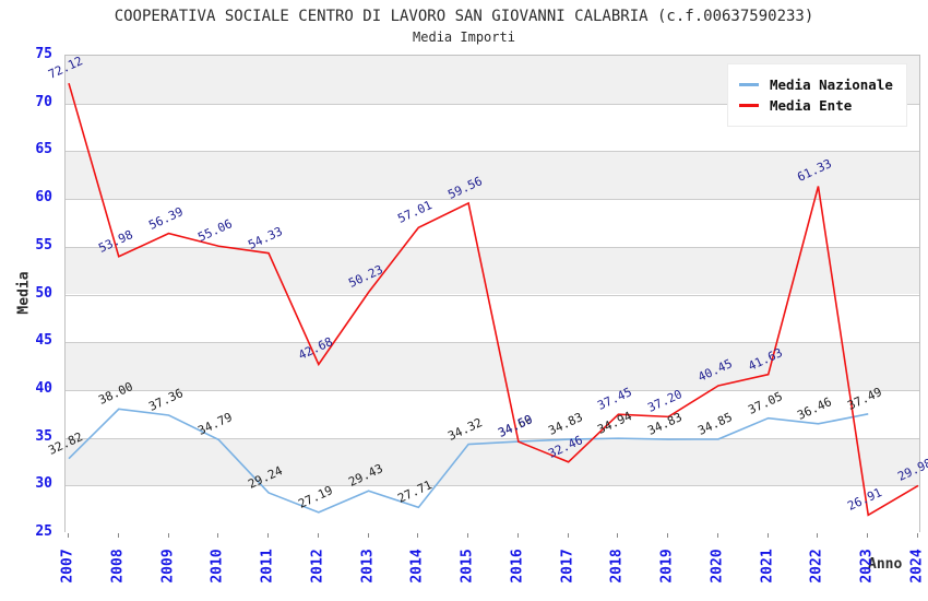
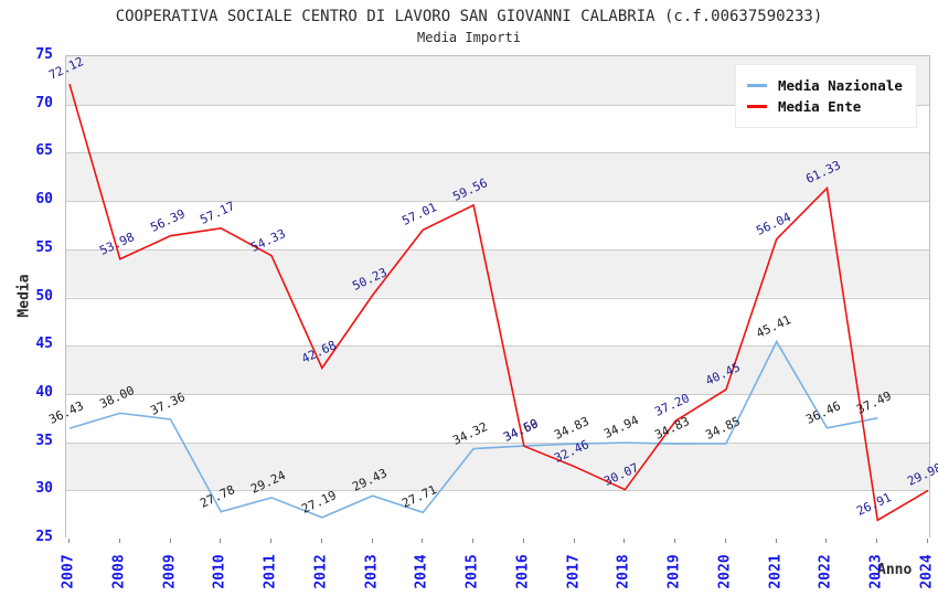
Media Nazionale/2007: 32.82 -> 36.43
Media Nazionale/2010: 34.79 -> 27.78
Media Ente/2010: 55.06 -> 57.17
Media Ente/2018: 37.45 -> 30.07
Media Nazionale/2021: 37.05 -> 45.41
Media Ente/2021: 41.63 -> 56.04
